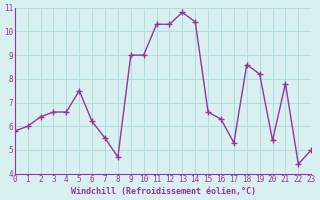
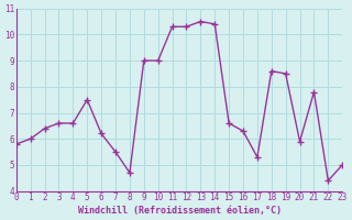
13: 10.8 -> 10.5
19: 8.2 -> 8.5
20: 5.4 -> 5.9
